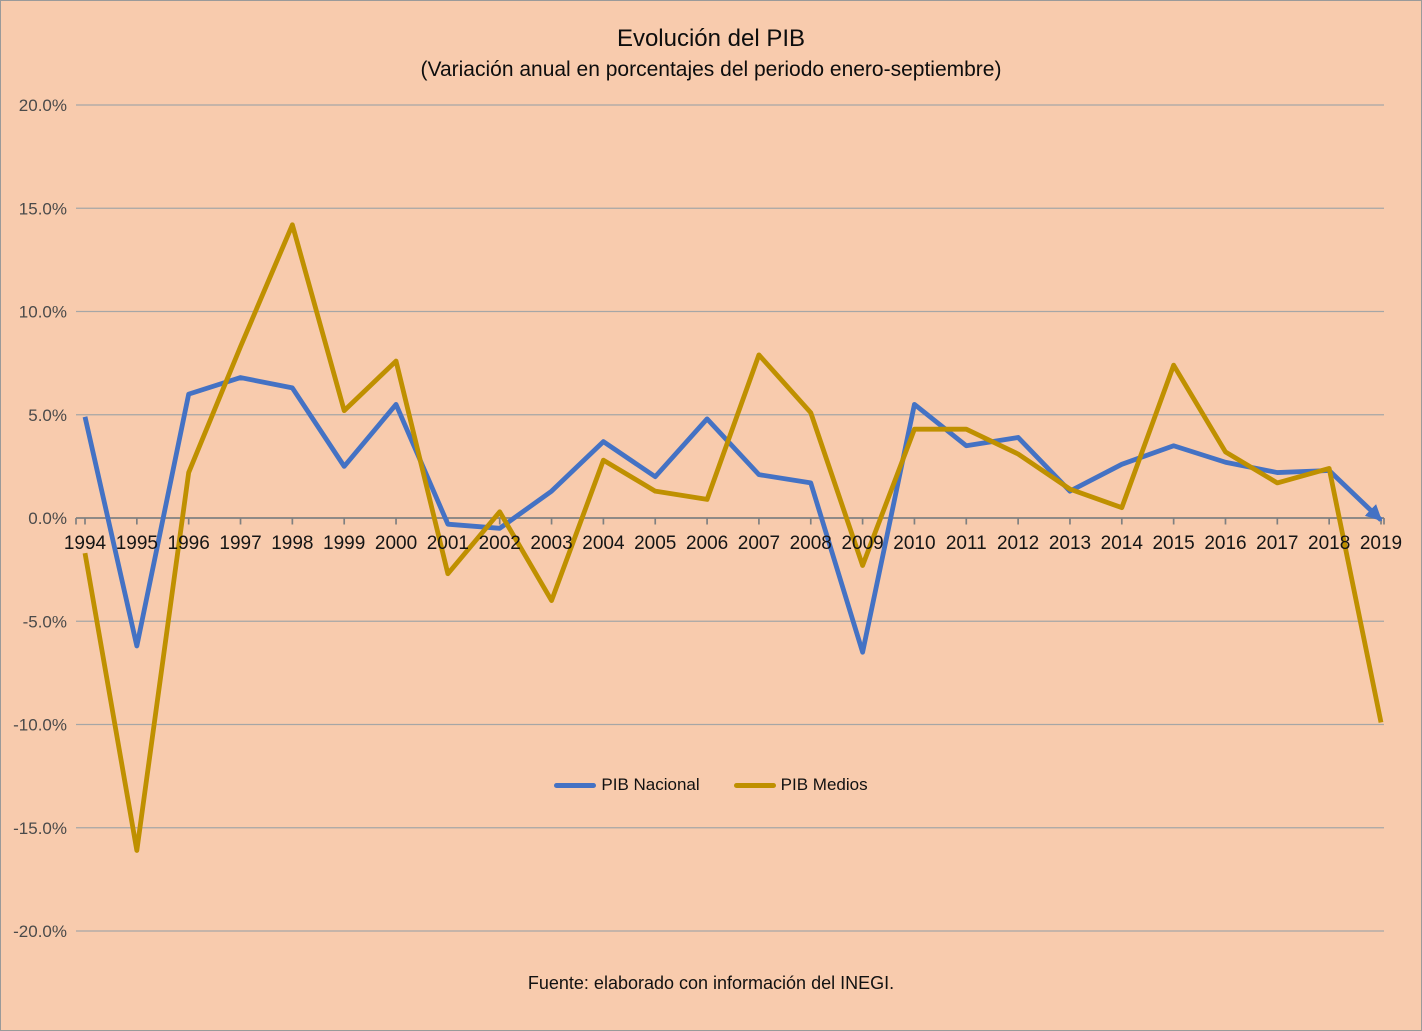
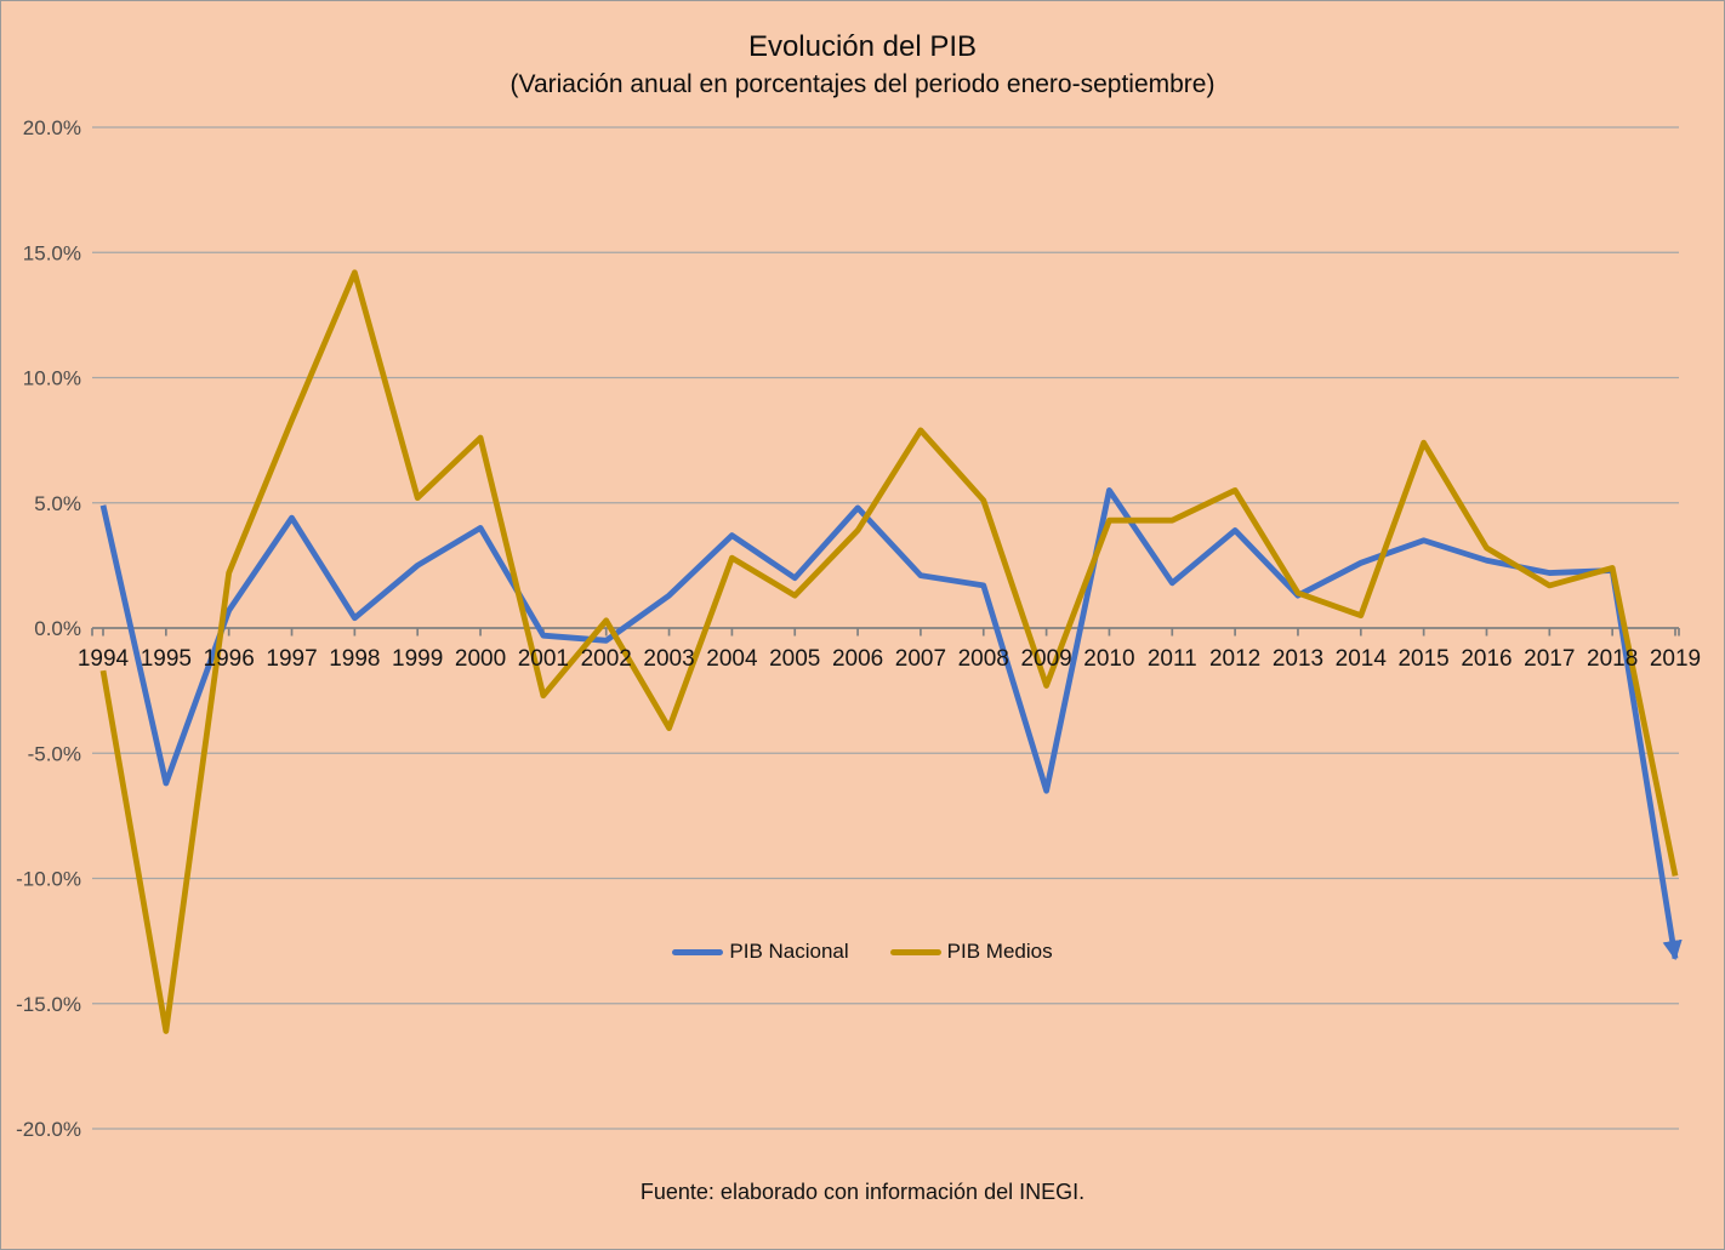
PIB Nacional/1996: 6.0% -> 0.7%
PIB Nacional/1997: 6.8% -> 4.4%
PIB Nacional/1998: 6.3% -> 0.4%
PIB Nacional/2000: 5.5% -> 4.0%
PIB Medios/2006: 0.9% -> 3.9%
PIB Nacional/2011: 3.5% -> 1.8%
PIB Medios/2012: 3.1% -> 5.5%
PIB Nacional/2019: -0.1% -> -13.2%
